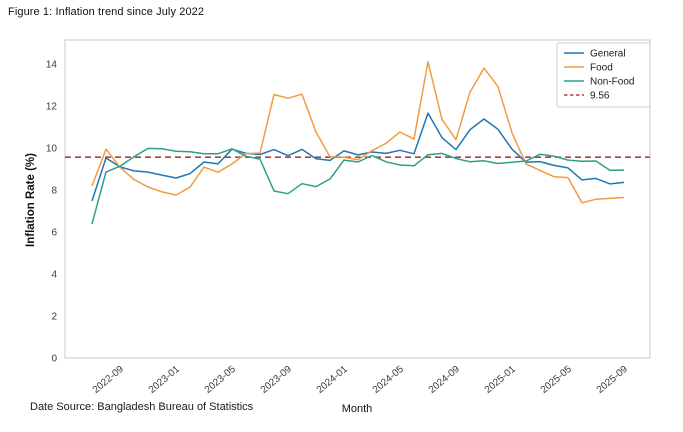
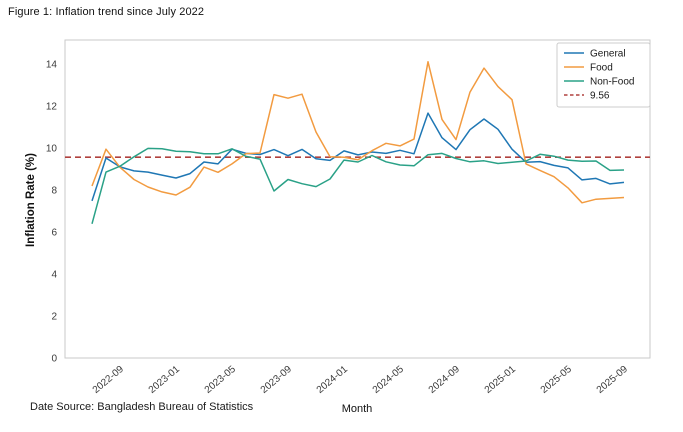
Non-Food/2023-09: 7.8 -> 8.5
Food/2024-05: 10.8 -> 10.1
Food/2025-01: 10.7 -> 12.3
Food/2025-05: 8.6 -> 8.1
